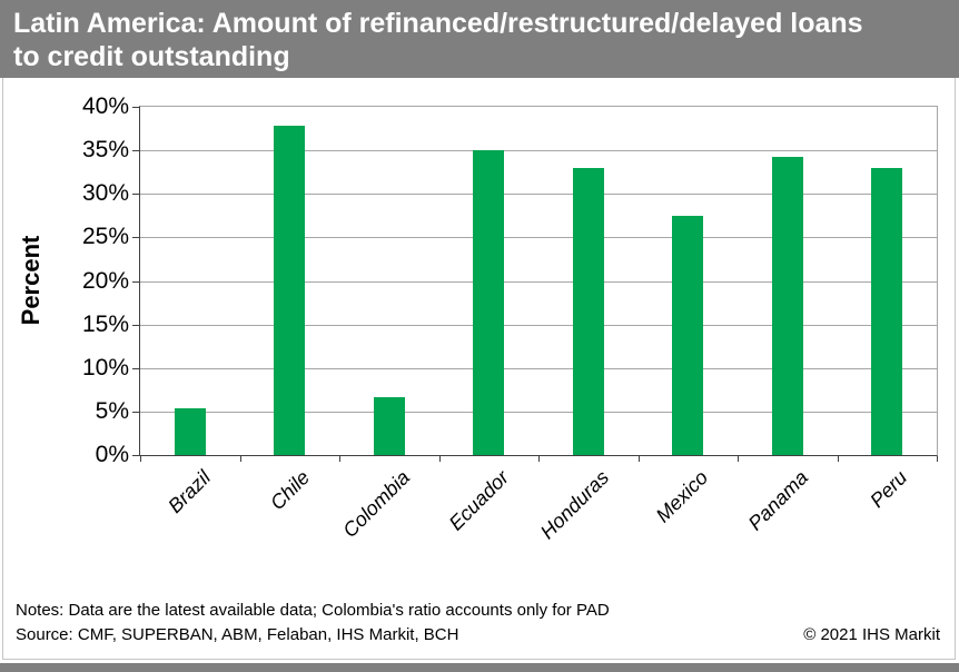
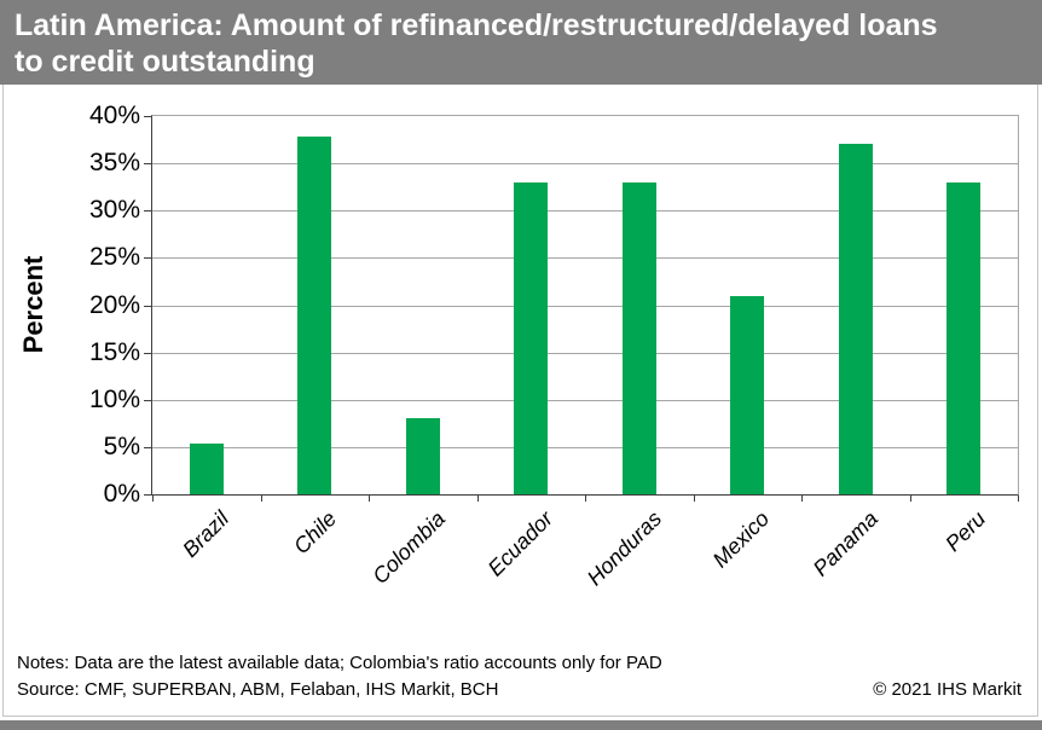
Colombia: 7% -> 8%
Ecuador: 35% -> 33%
Mexico: 28% -> 21%
Panama: 34% -> 37%
